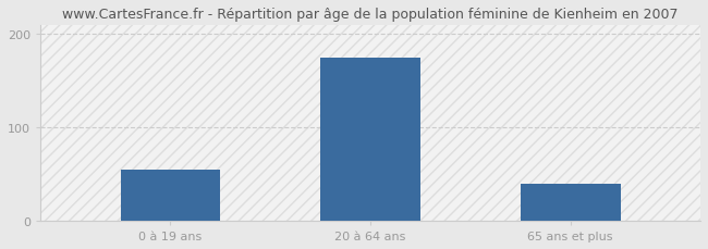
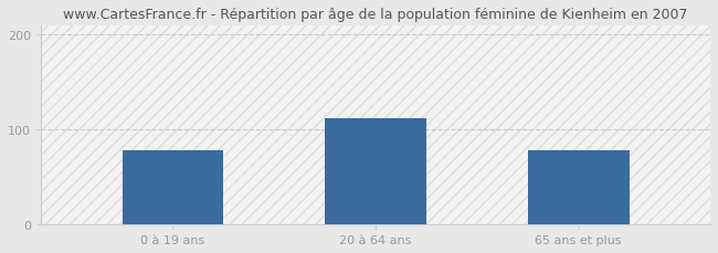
0 à 19 ans: 55 -> 78
20 à 64 ans: 175 -> 112
65 ans et plus: 40 -> 78
